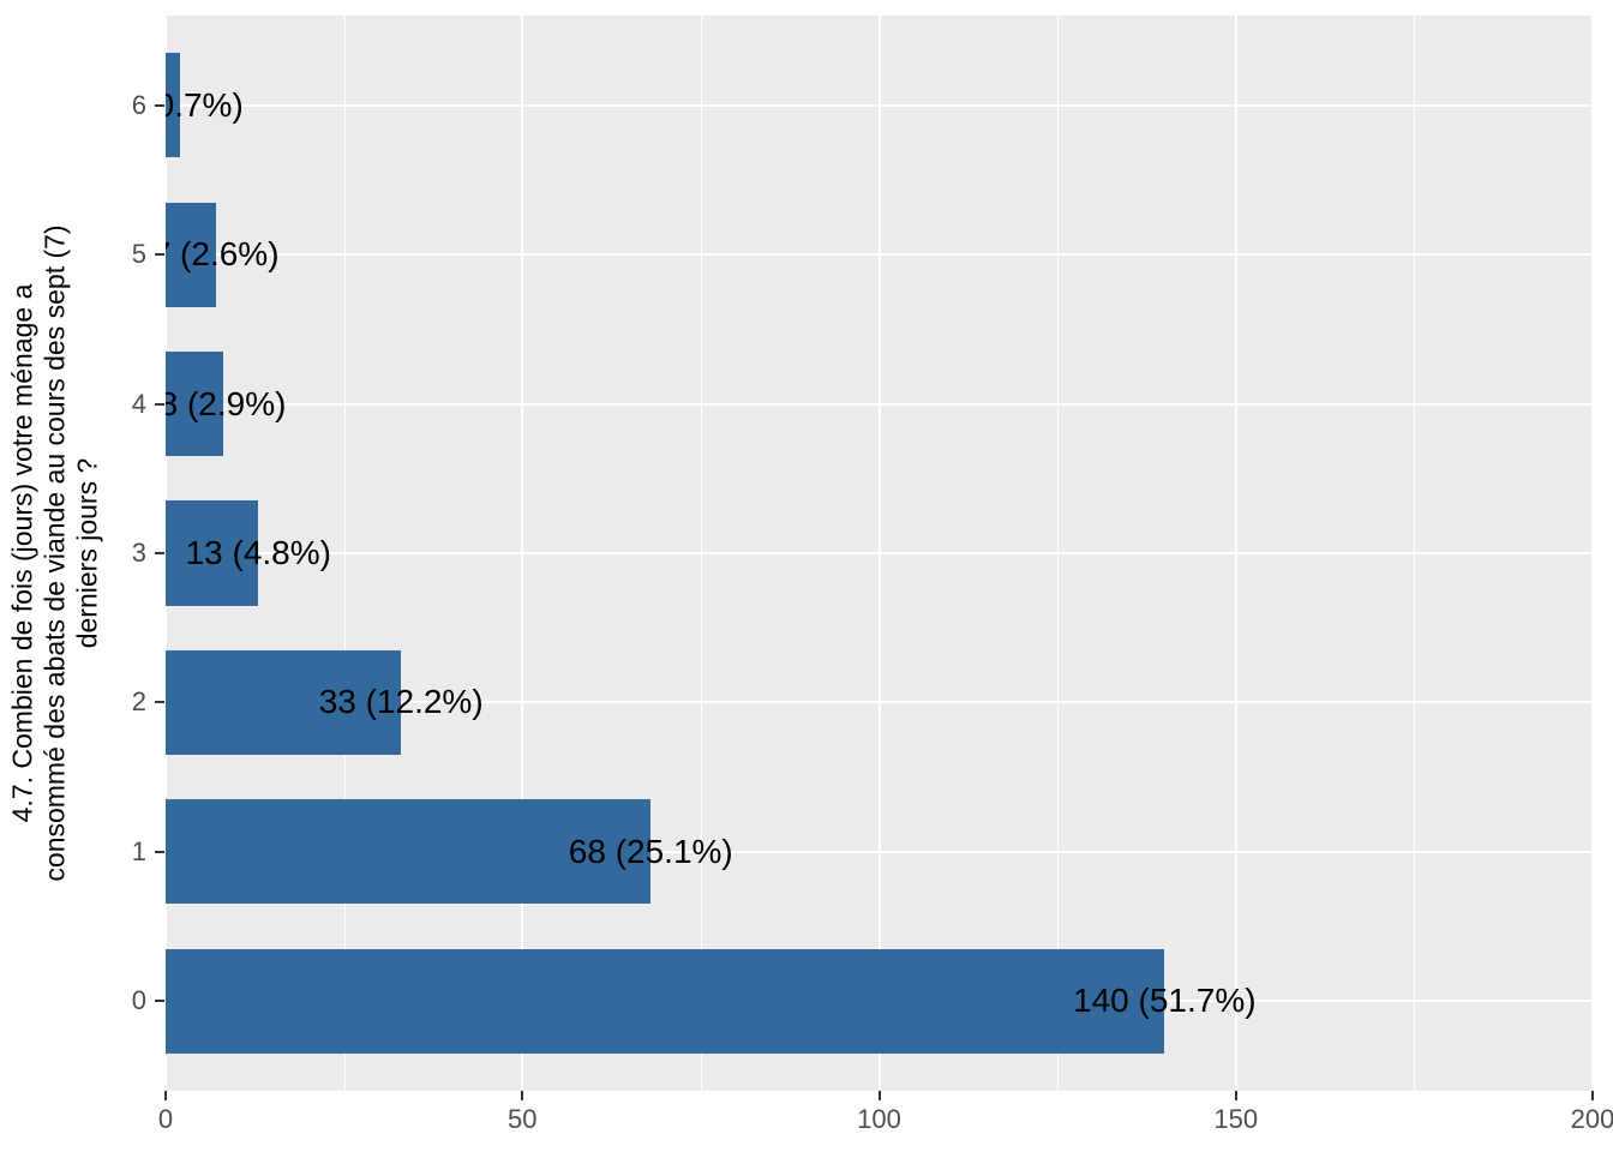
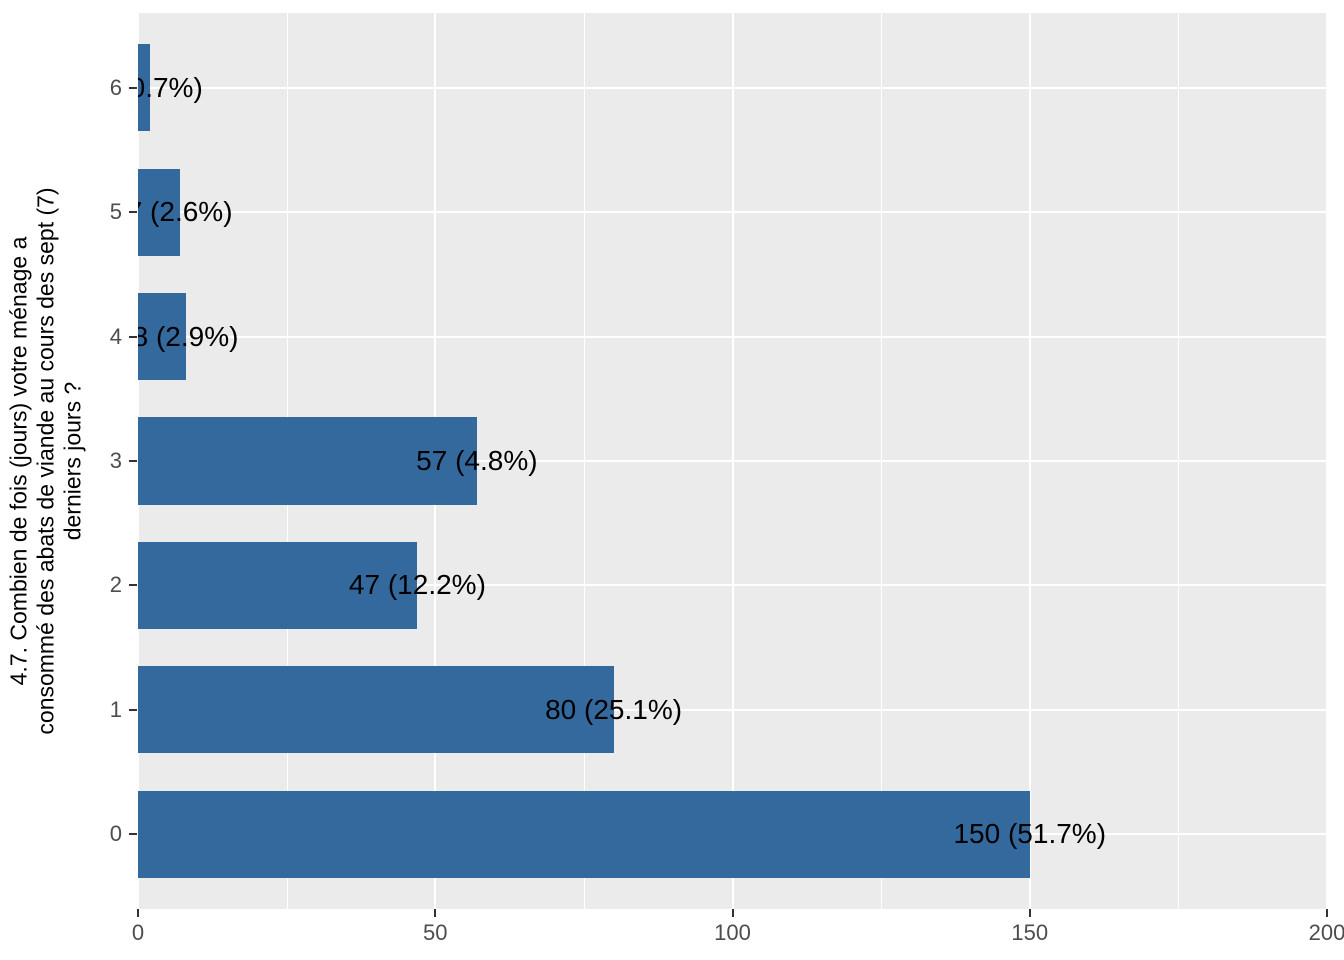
3: 13 -> 57
2: 33 -> 47
1: 68 -> 80
0: 140 -> 150
